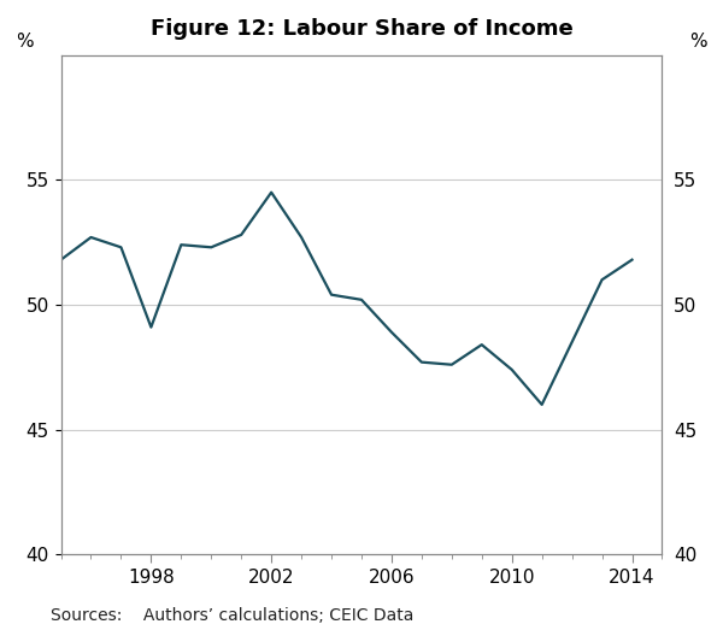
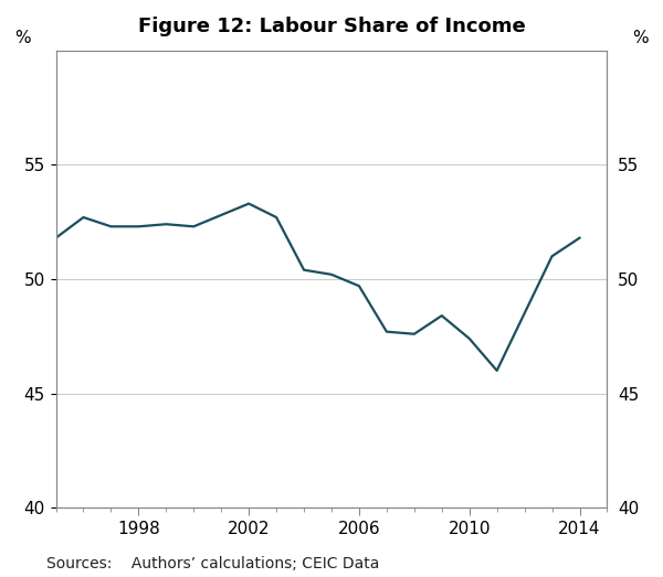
1998: 49.1 -> 52.3
2002: 54.5 -> 53.3
2006: 48.9 -> 49.7
